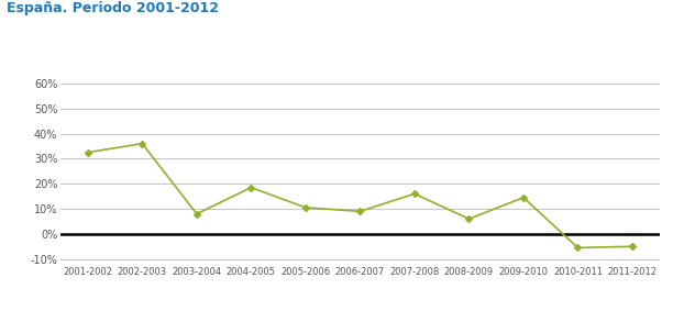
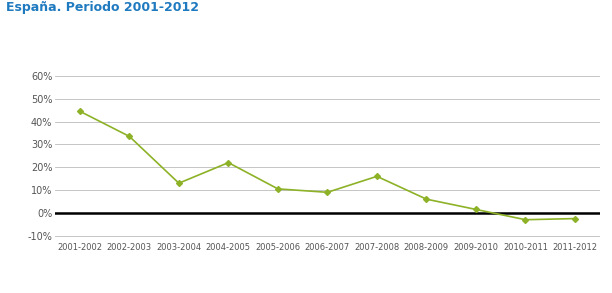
2001-2002: 32.5% -> 44.5%
2002-2003: 36.0% -> 33.5%
2003-2004: 8.0% -> 13.0%
2004-2005: 18.5% -> 22.0%
2009-2010: 14.5% -> 1.5%
2010-2011: -5.5% -> -3.0%
2011-2012: -5.0% -> -2.5%
